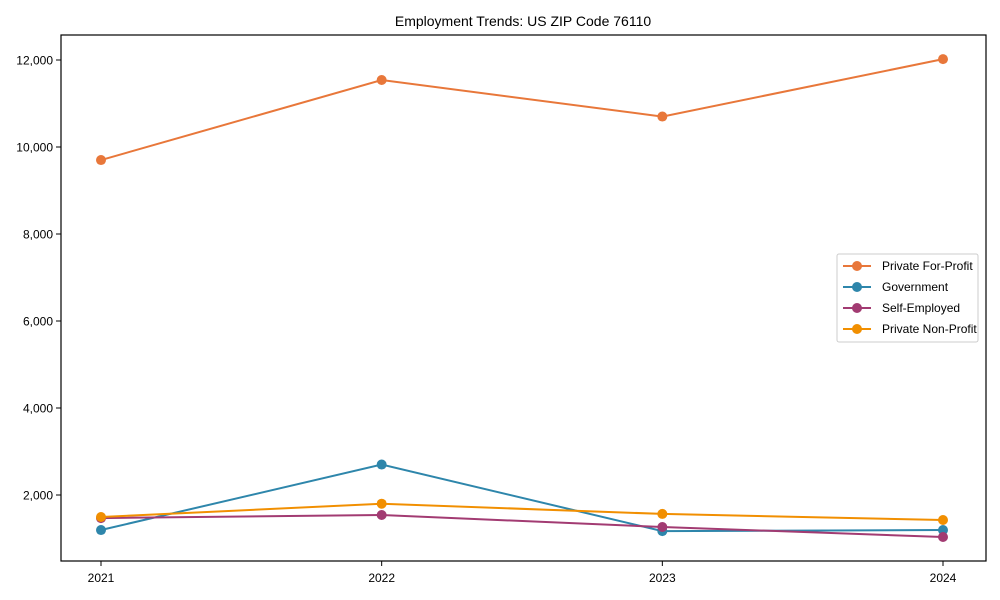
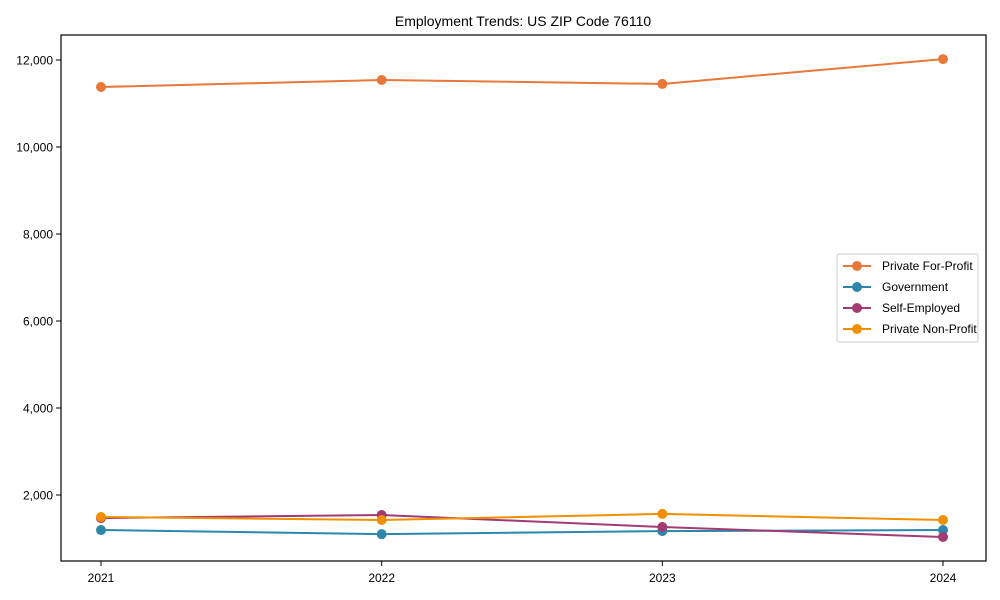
Private For-Profit/2021: 9700 -> 11400
Government/2022: 2700 -> 1100
Private Non-Profit/2022: 1800 -> 1400
Private For-Profit/2023: 10700 -> 11400
